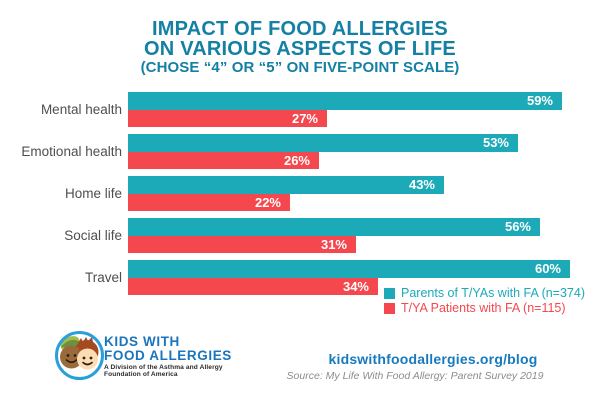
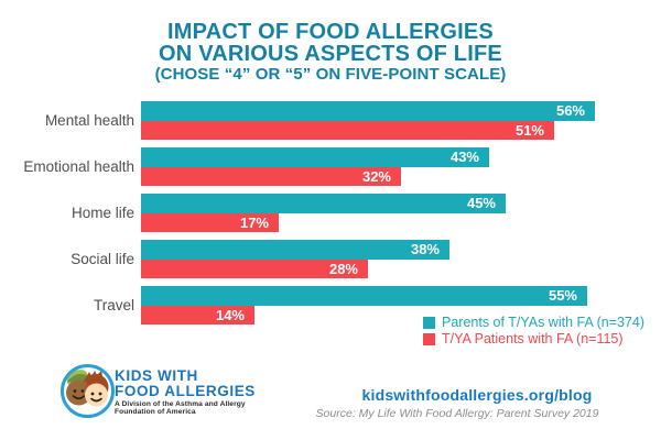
Parents of T/YAs with FA (n=374)/Mental health: 59% -> 56%
T/YA Patients with FA (n=115)/Mental health: 27% -> 51%
Parents of T/YAs with FA (n=374)/Emotional health: 53% -> 43%
T/YA Patients with FA (n=115)/Emotional health: 26% -> 32%
Parents of T/YAs with FA (n=374)/Home life: 43% -> 45%
T/YA Patients with FA (n=115)/Home life: 22% -> 17%
Parents of T/YAs with FA (n=374)/Social life: 56% -> 38%
T/YA Patients with FA (n=115)/Social life: 31% -> 28%
Parents of T/YAs with FA (n=374)/Travel: 60% -> 55%
T/YA Patients with FA (n=115)/Travel: 34% -> 14%
